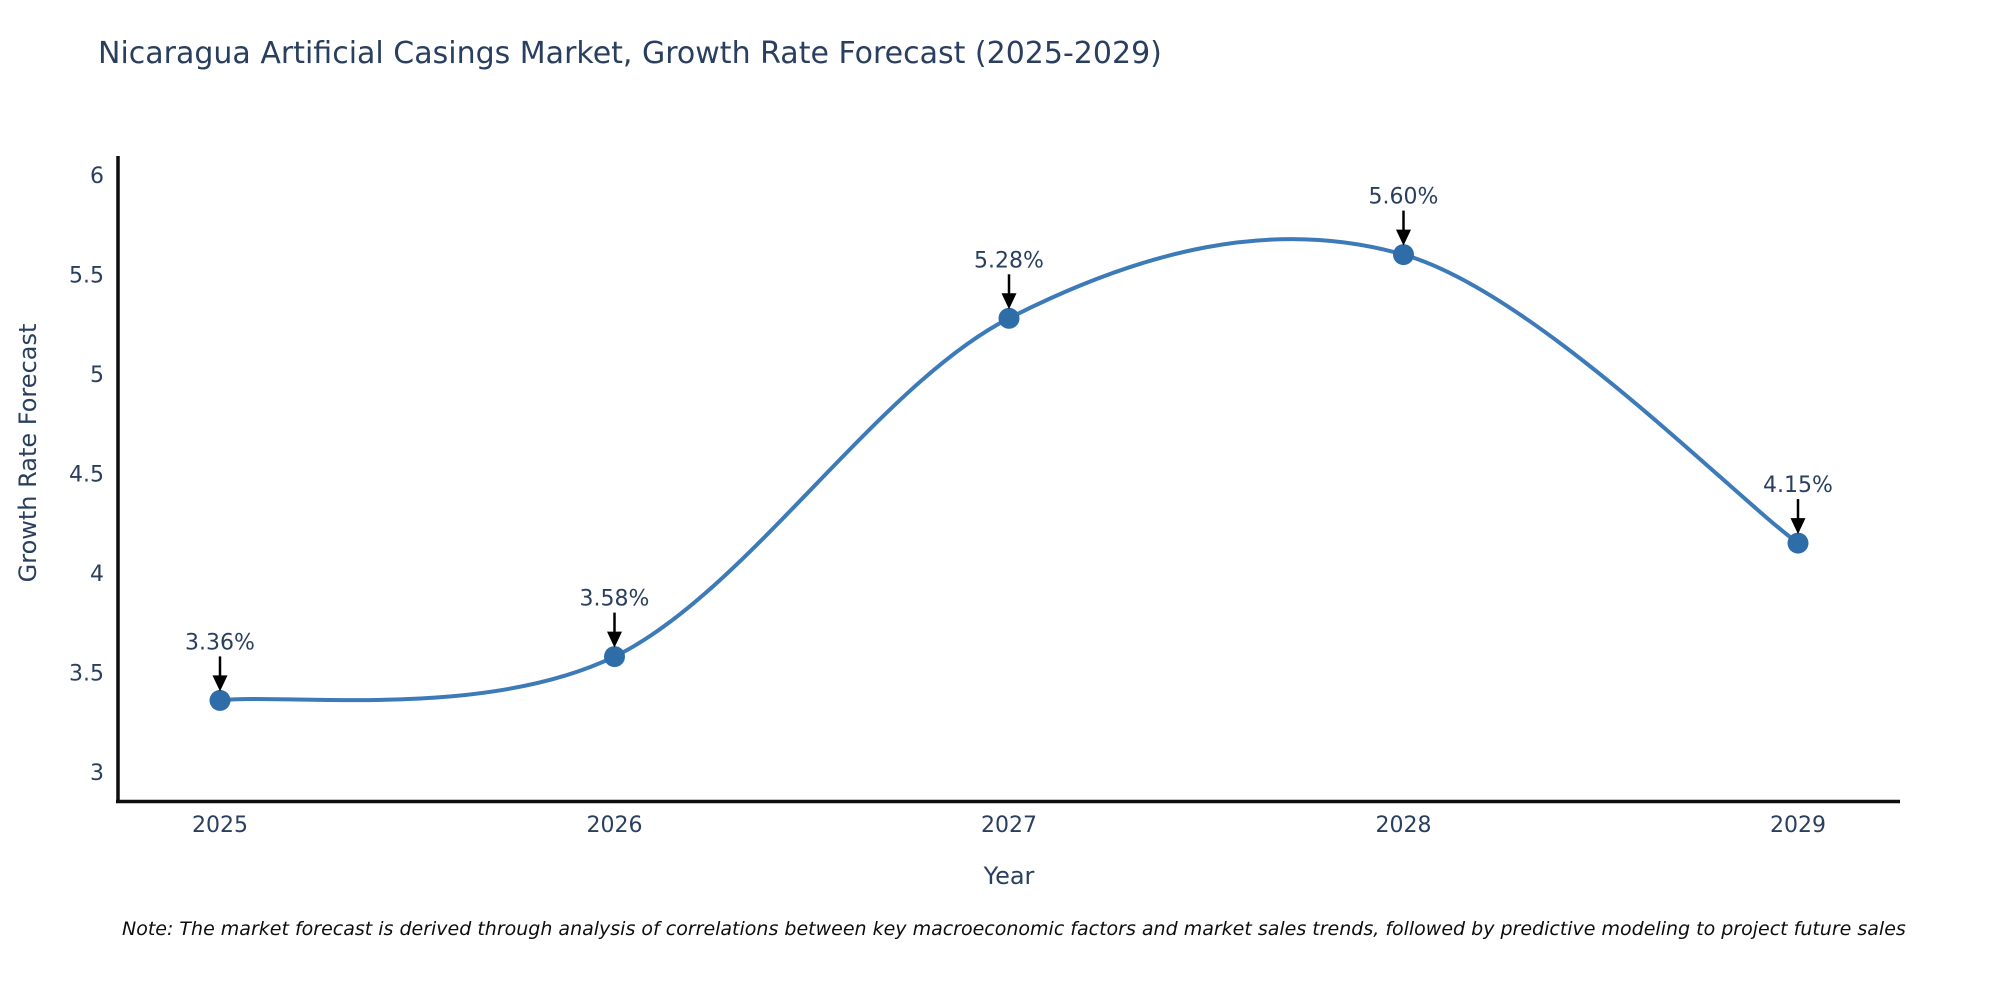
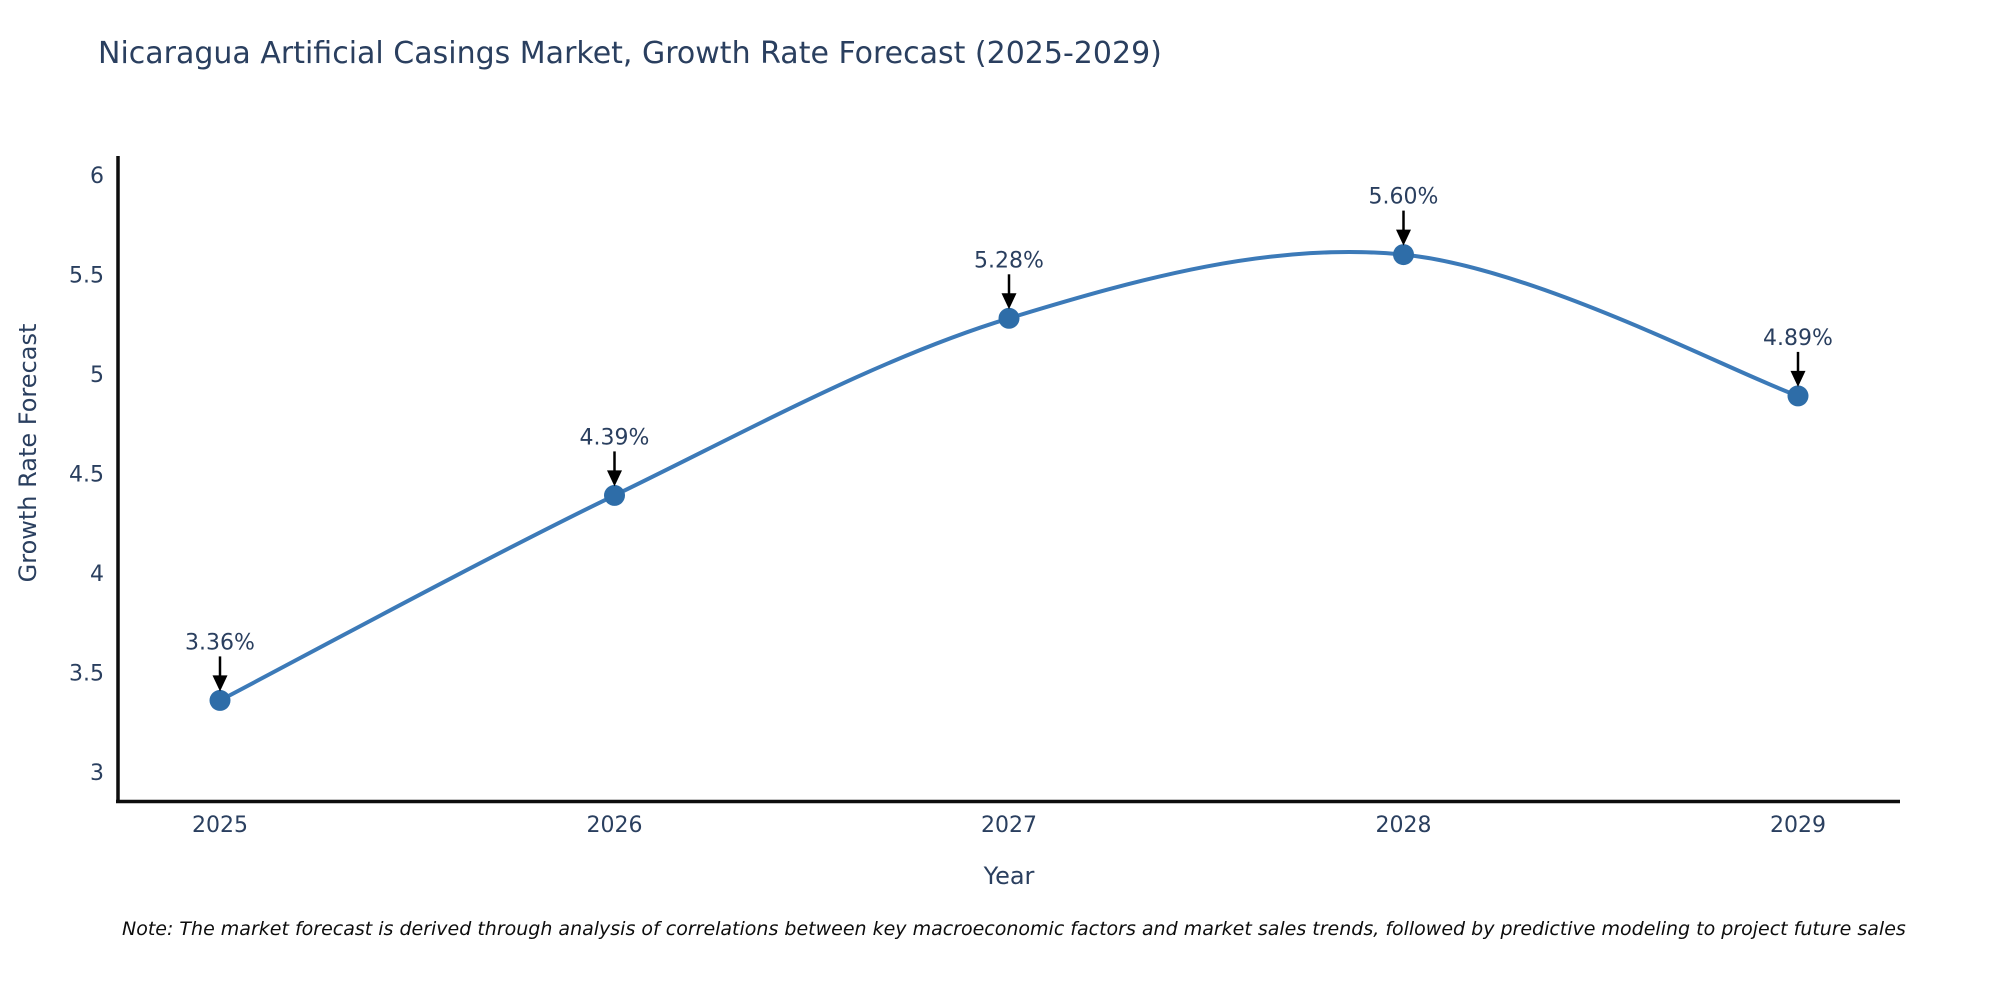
2026: 3.58% -> 4.39%
2029: 4.15% -> 4.89%
